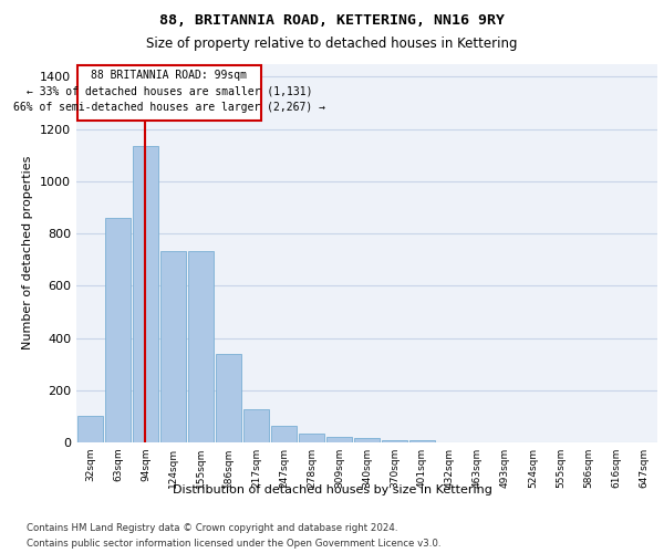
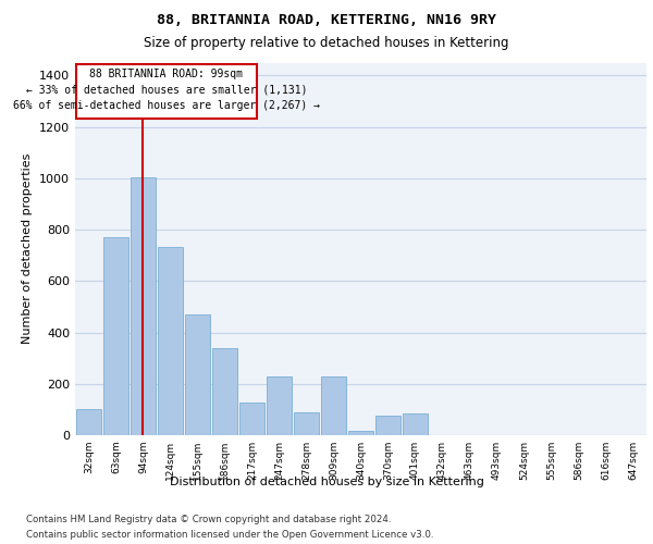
63sqm: 860 -> 770
94sqm: 1136 -> 1005
155sqm: 733 -> 470
247sqm: 63 -> 230
278sqm: 32 -> 90
309sqm: 22 -> 230
370sqm: 10 -> 75
401sqm: 8 -> 85
